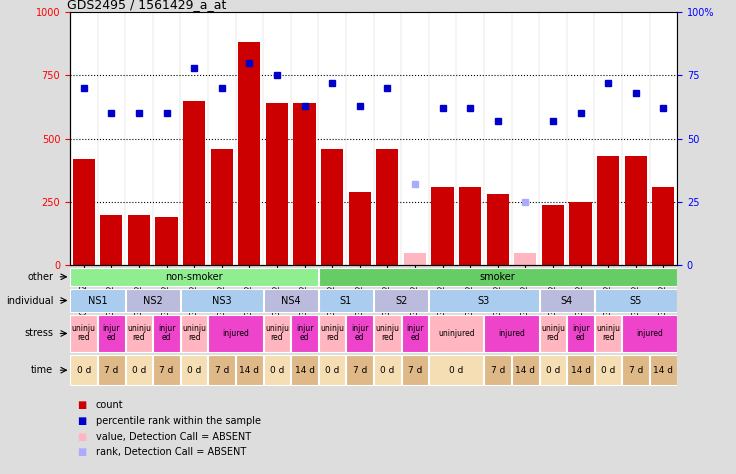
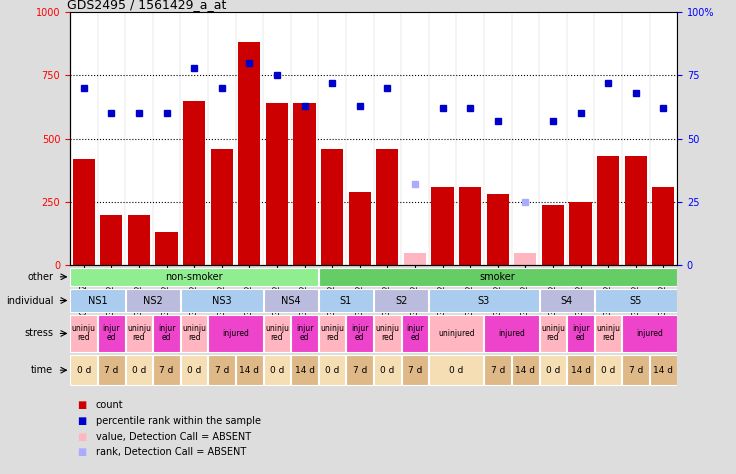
GSM122540: 190 -> 130
